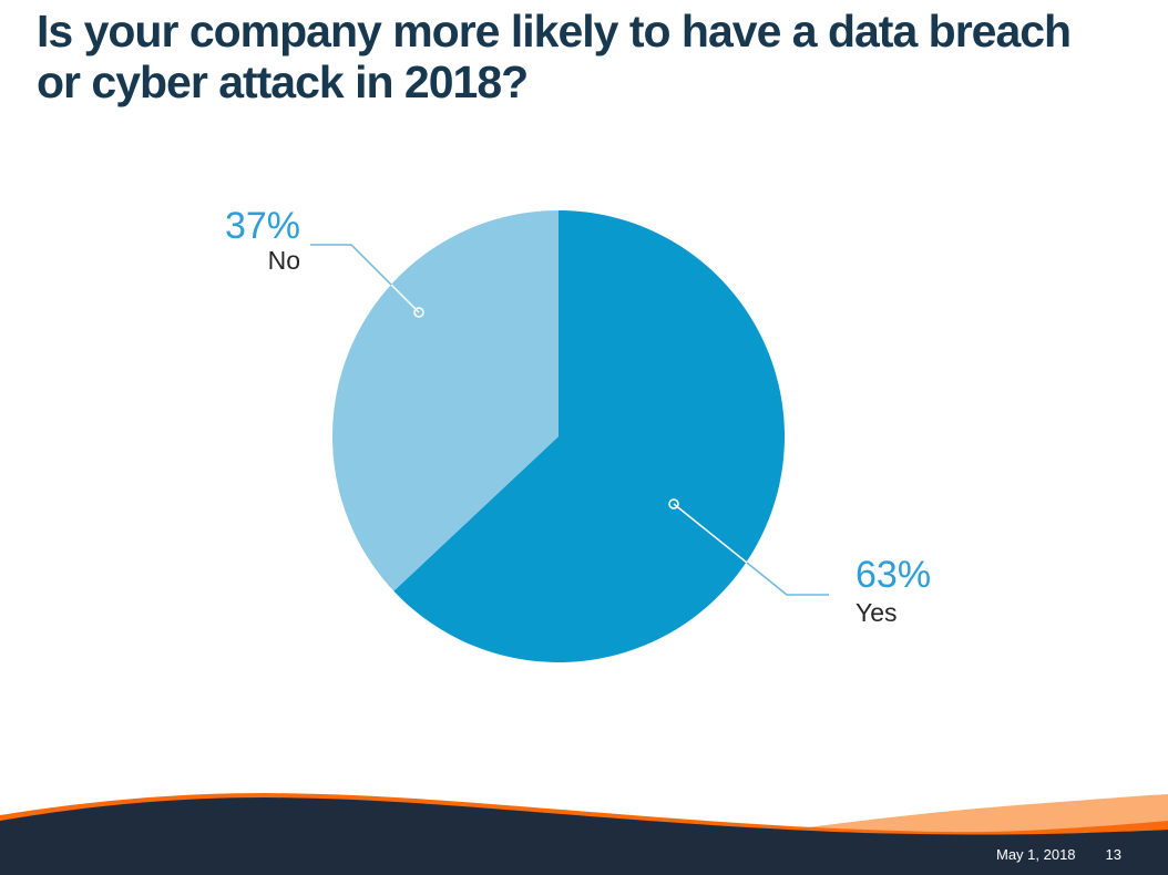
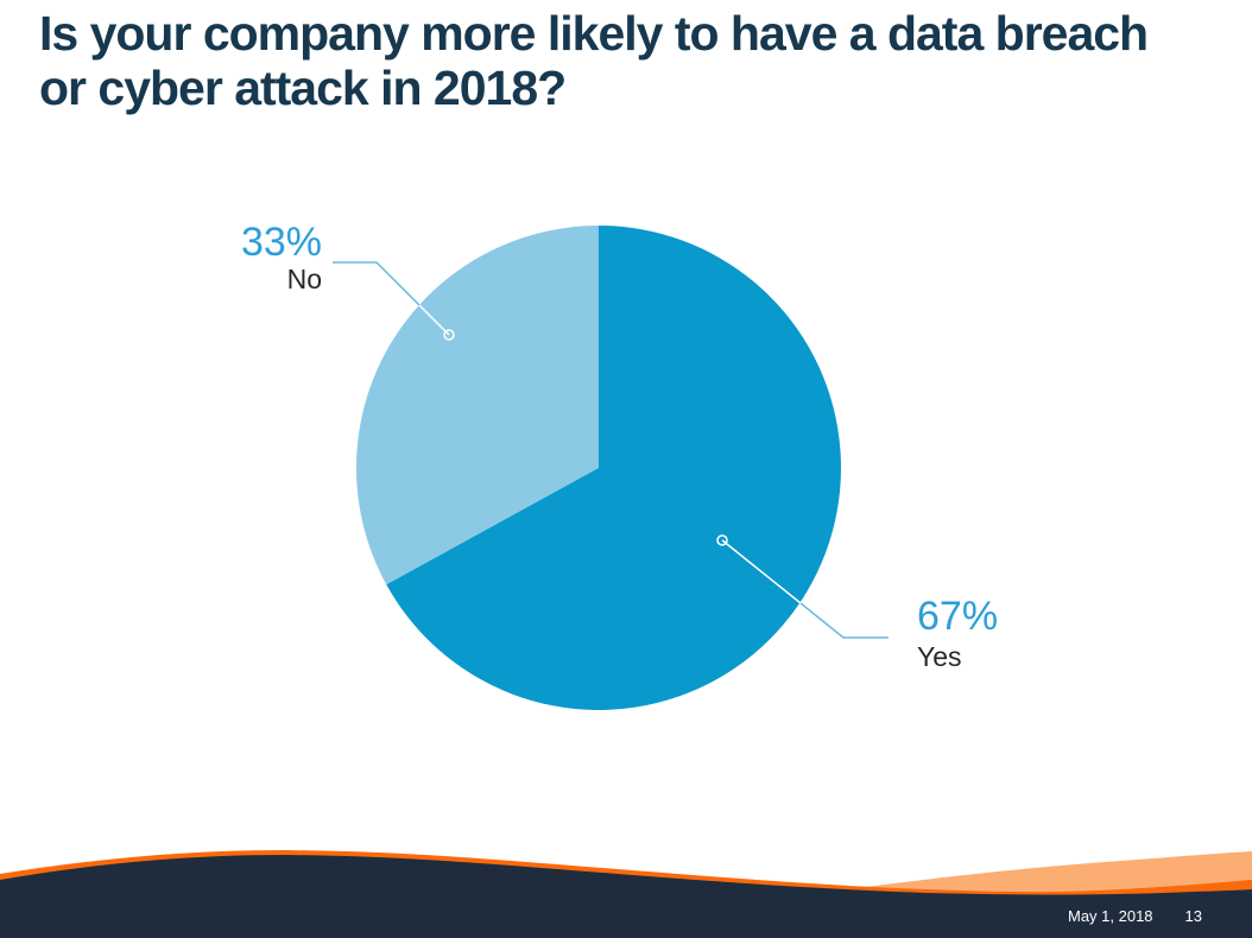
Yes: 63% -> 67%
No: 37% -> 33%
